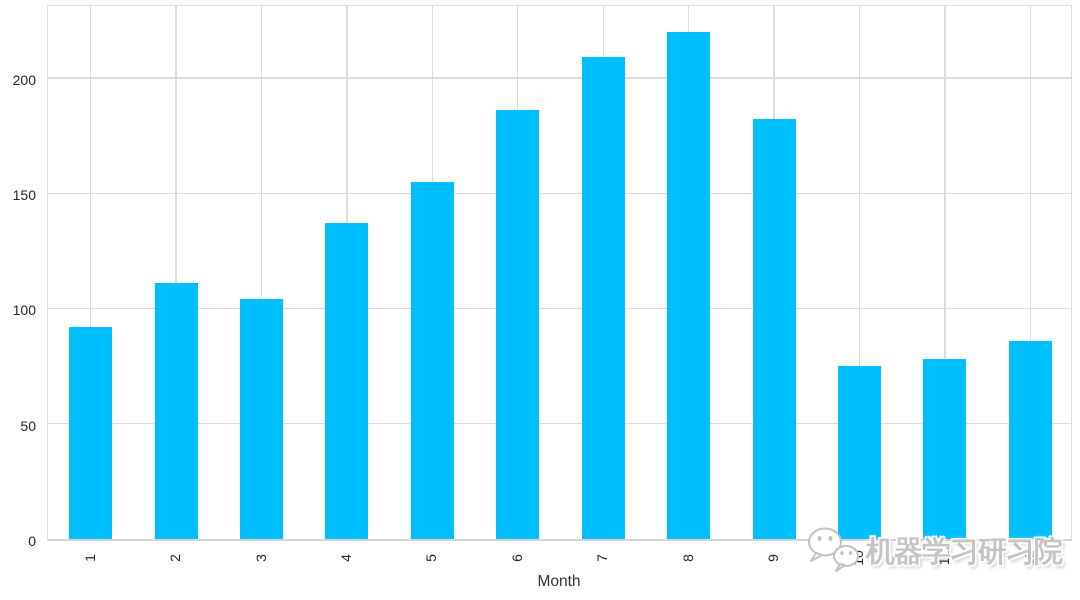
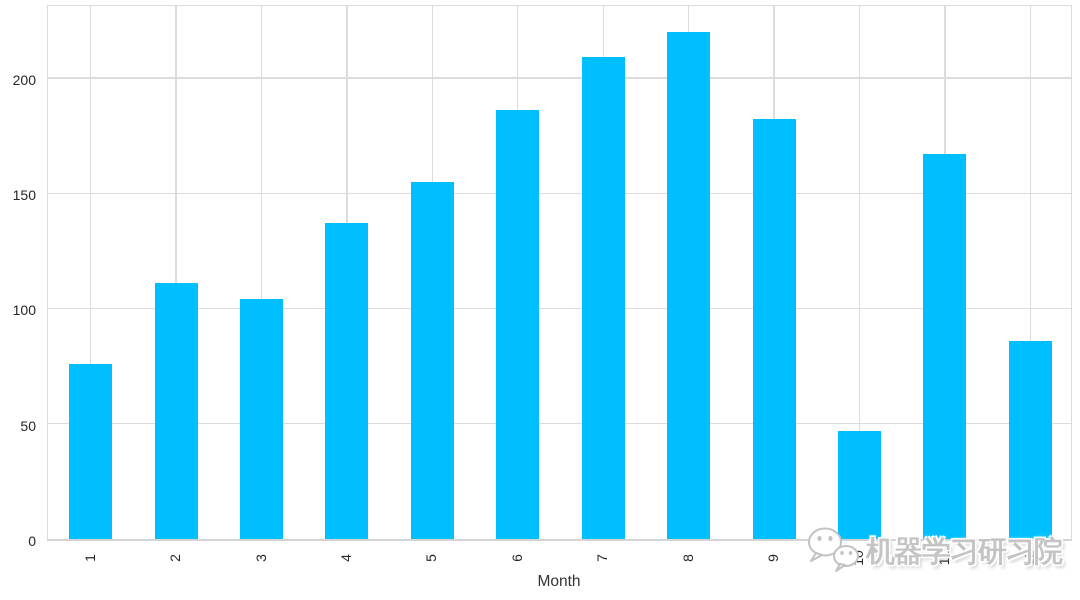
1: 92 -> 76
10: 75 -> 47
11: 78 -> 167
